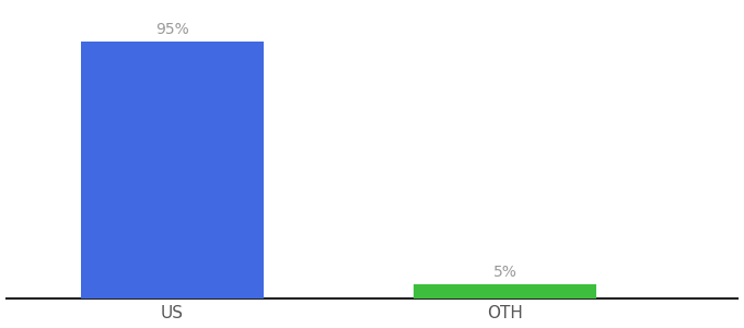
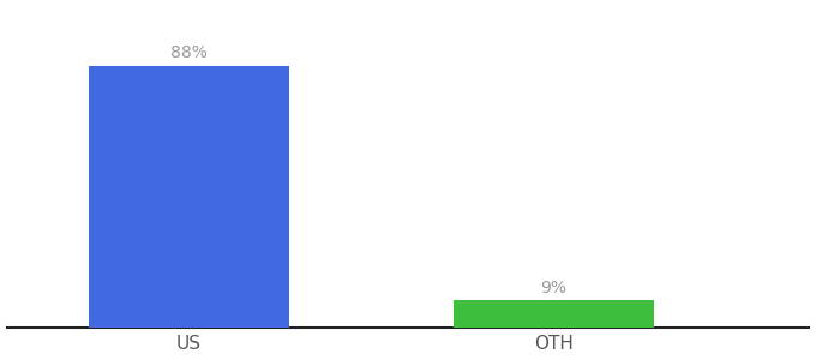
US: 95% -> 88%
OTH: 5% -> 9%
